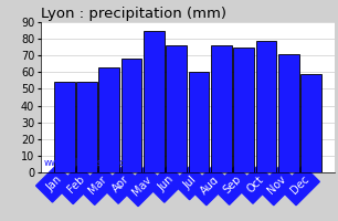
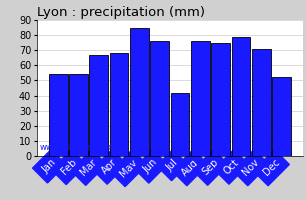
Mar: 63 -> 67
Jul: 60 -> 42
Dec: 59 -> 52
